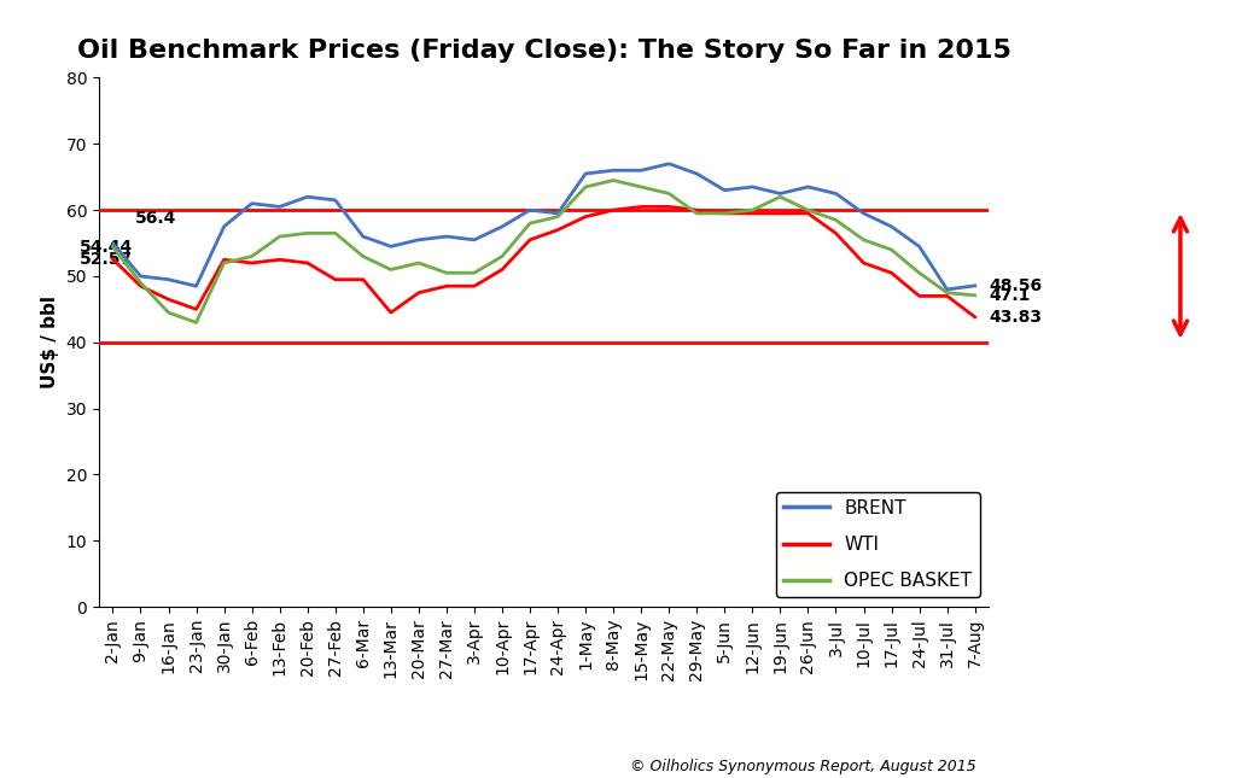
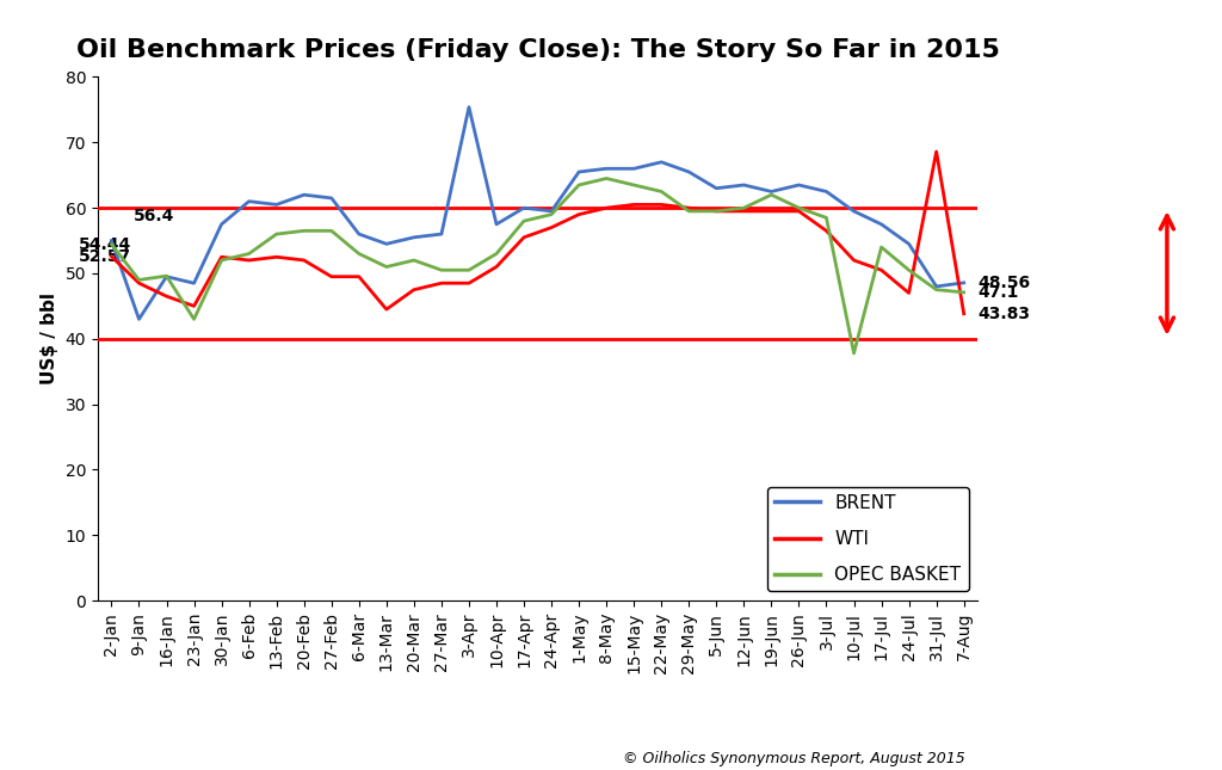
BRENT/9-Jan: 50.0 -> 43.0
OPEC BASKET/16-Jan: 44.5 -> 49.6
BRENT/3-Apr: 55.5 -> 75.4
OPEC BASKET/10-Jul: 55.5 -> 37.8
WTI/31-Jul: 47.0 -> 68.6
